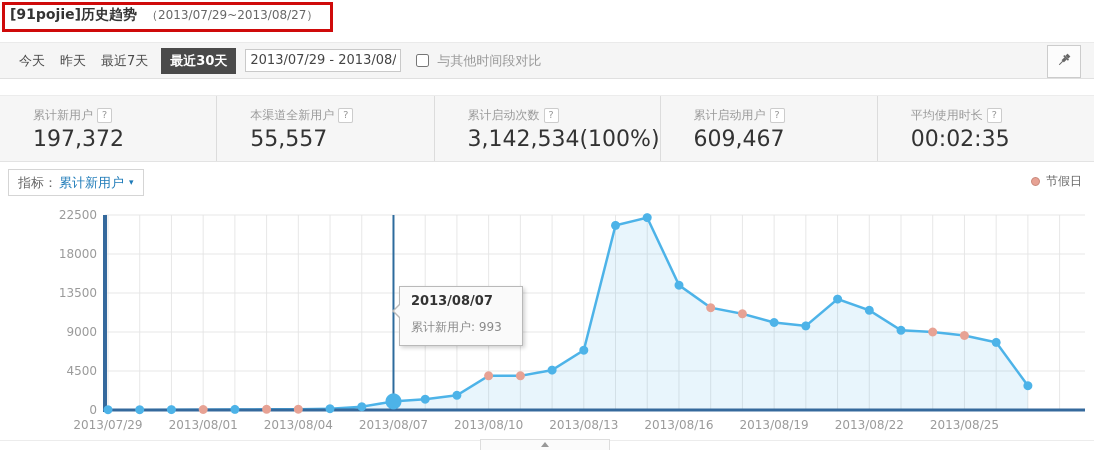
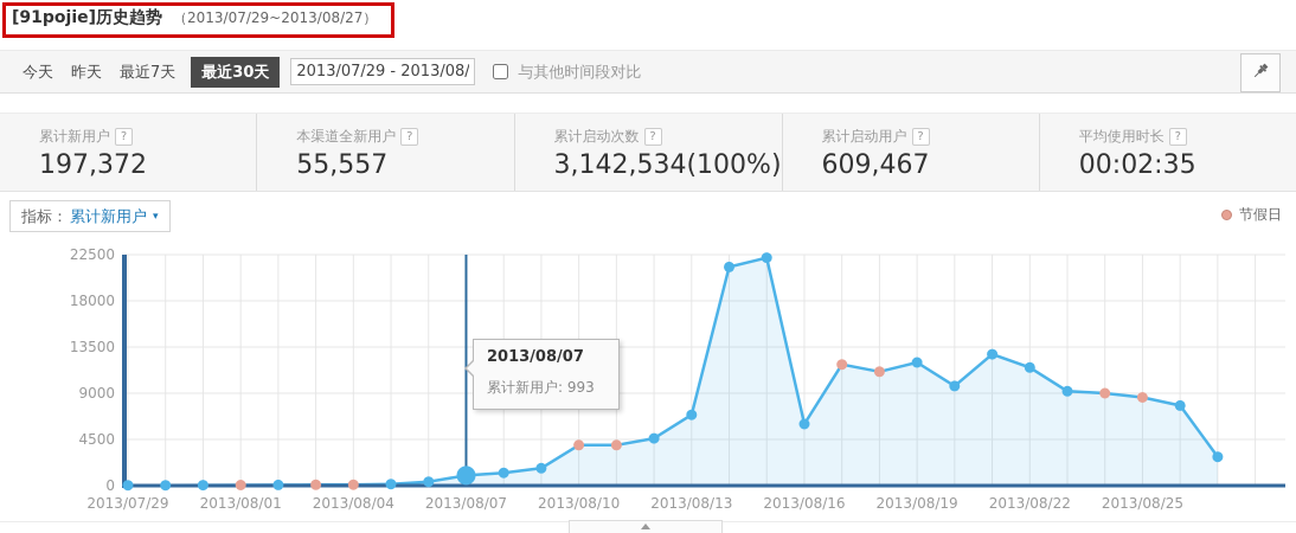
2013/08/16: 14000 -> 6000
2013/08/19: 10000 -> 12000
